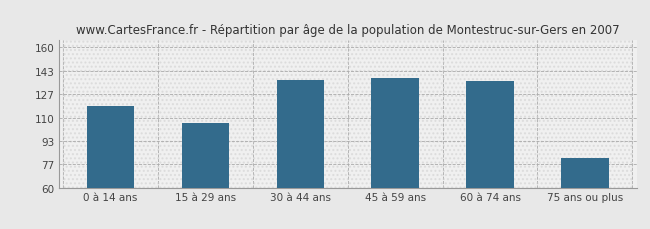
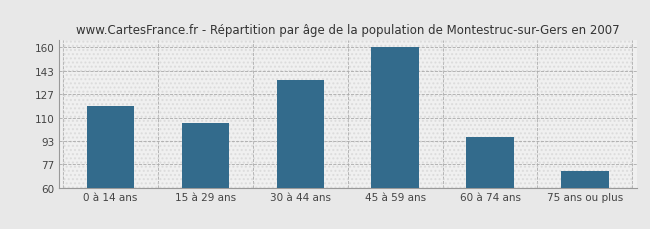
45 à 59 ans: 138 -> 160
60 à 74 ans: 136 -> 96
75 ans ou plus: 81 -> 72
